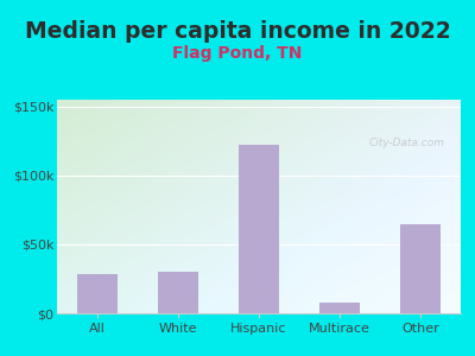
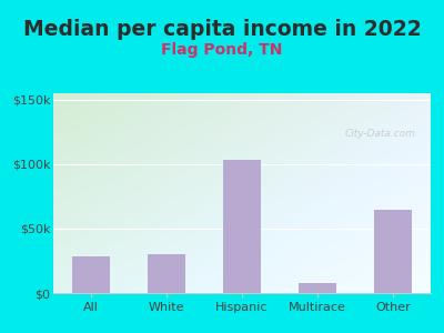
Hispanic: $122k -> $103k
